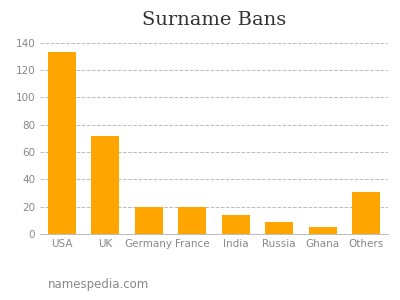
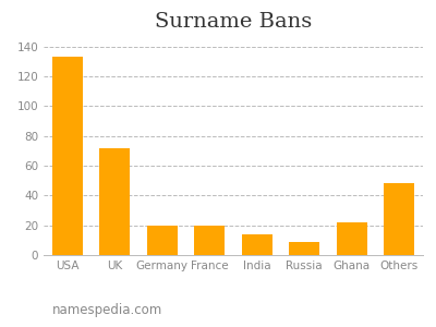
Ghana: 5 -> 22
Others: 31 -> 48
